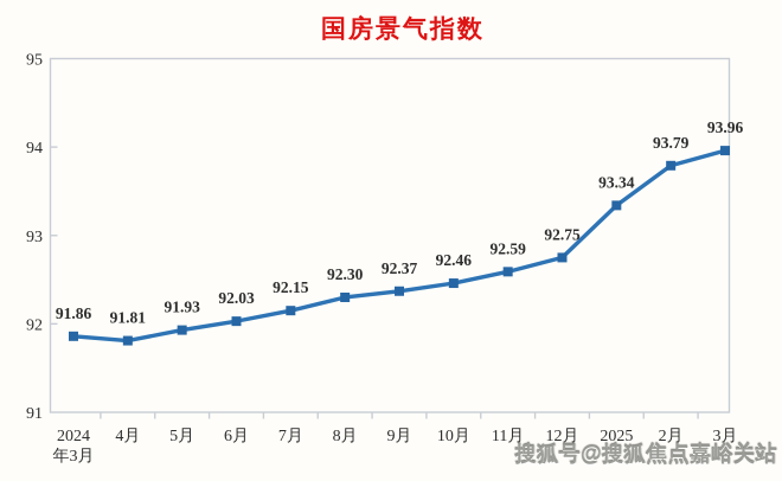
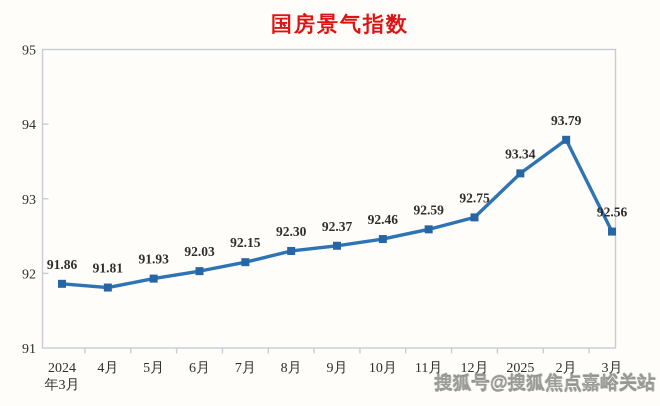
3月: 93.96 -> 92.56
